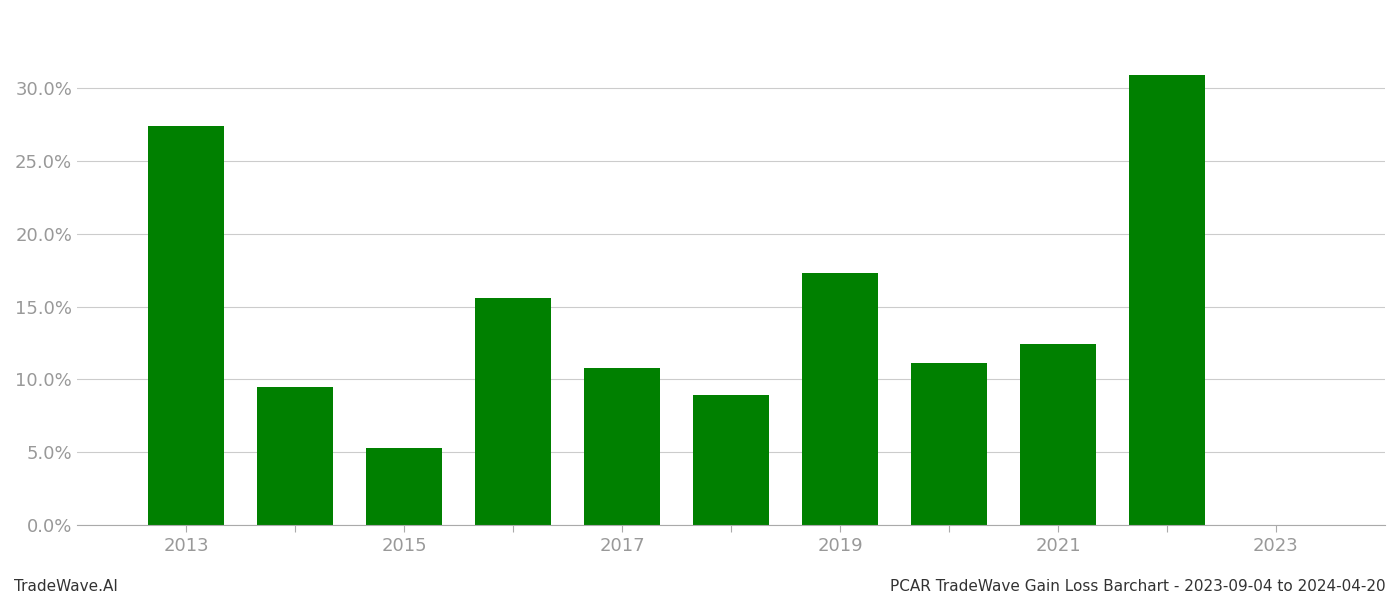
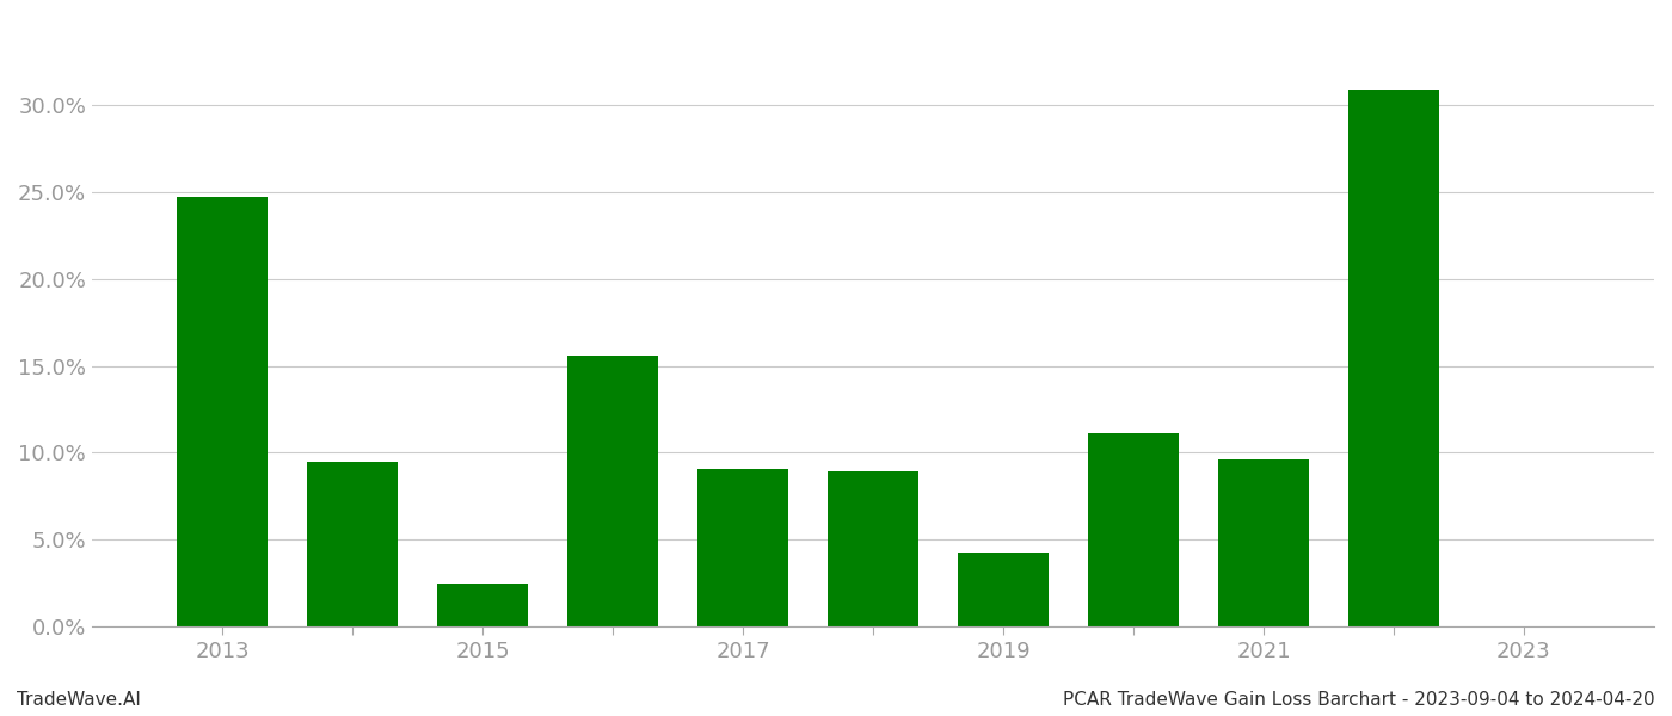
2013: 27.4% -> 24.7%
2015: 5.3% -> 2.5%
2017: 10.8% -> 9.1%
2019: 17.3% -> 4.3%
2021: 12.4% -> 9.6%
